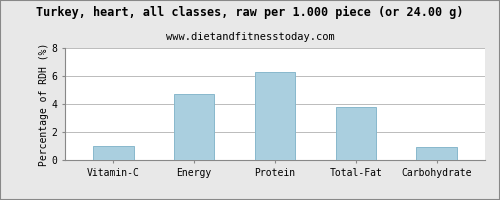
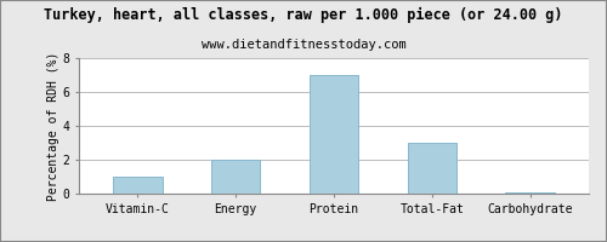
Energy: 4.7 -> 2.0
Protein: 6.3 -> 7.0
Total-Fat: 3.8 -> 3.0
Carbohydrate: 0.9 -> 0.1
